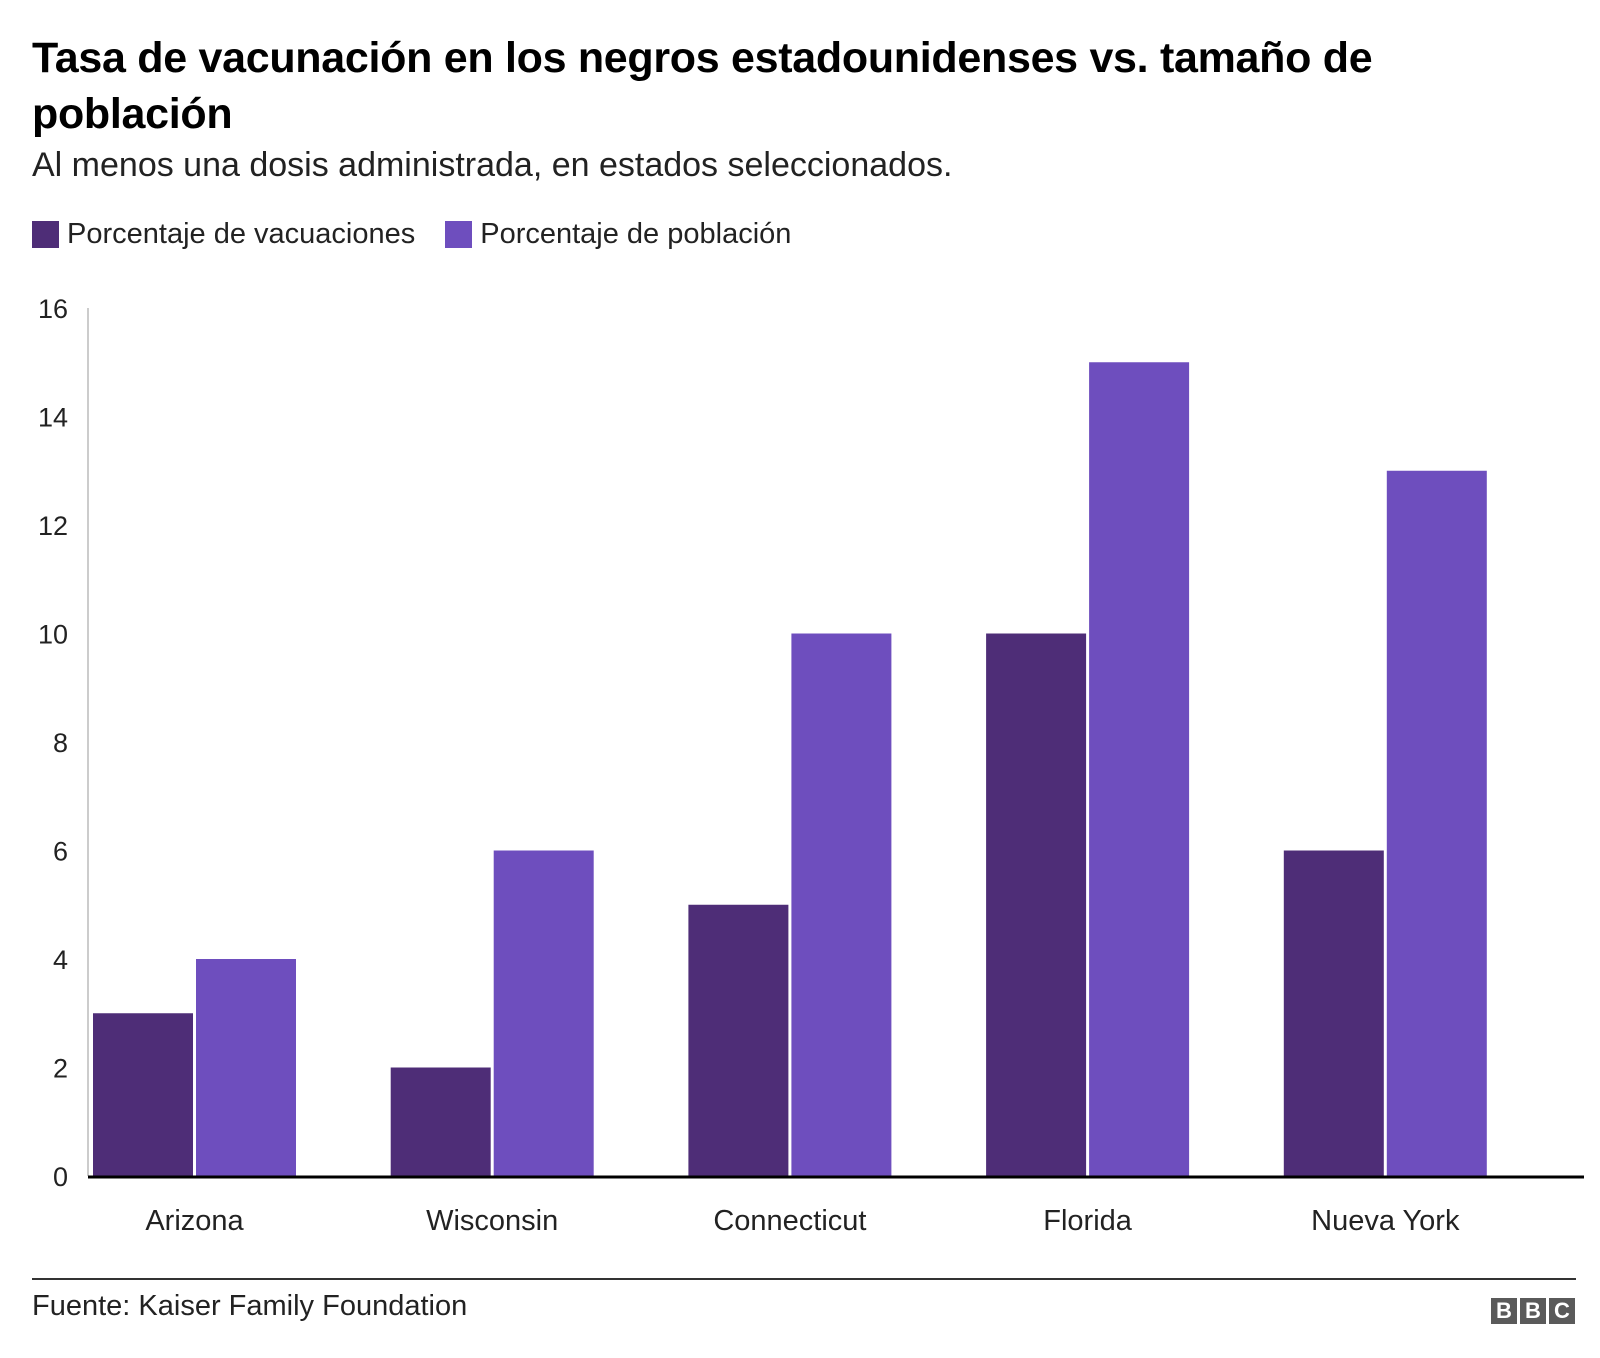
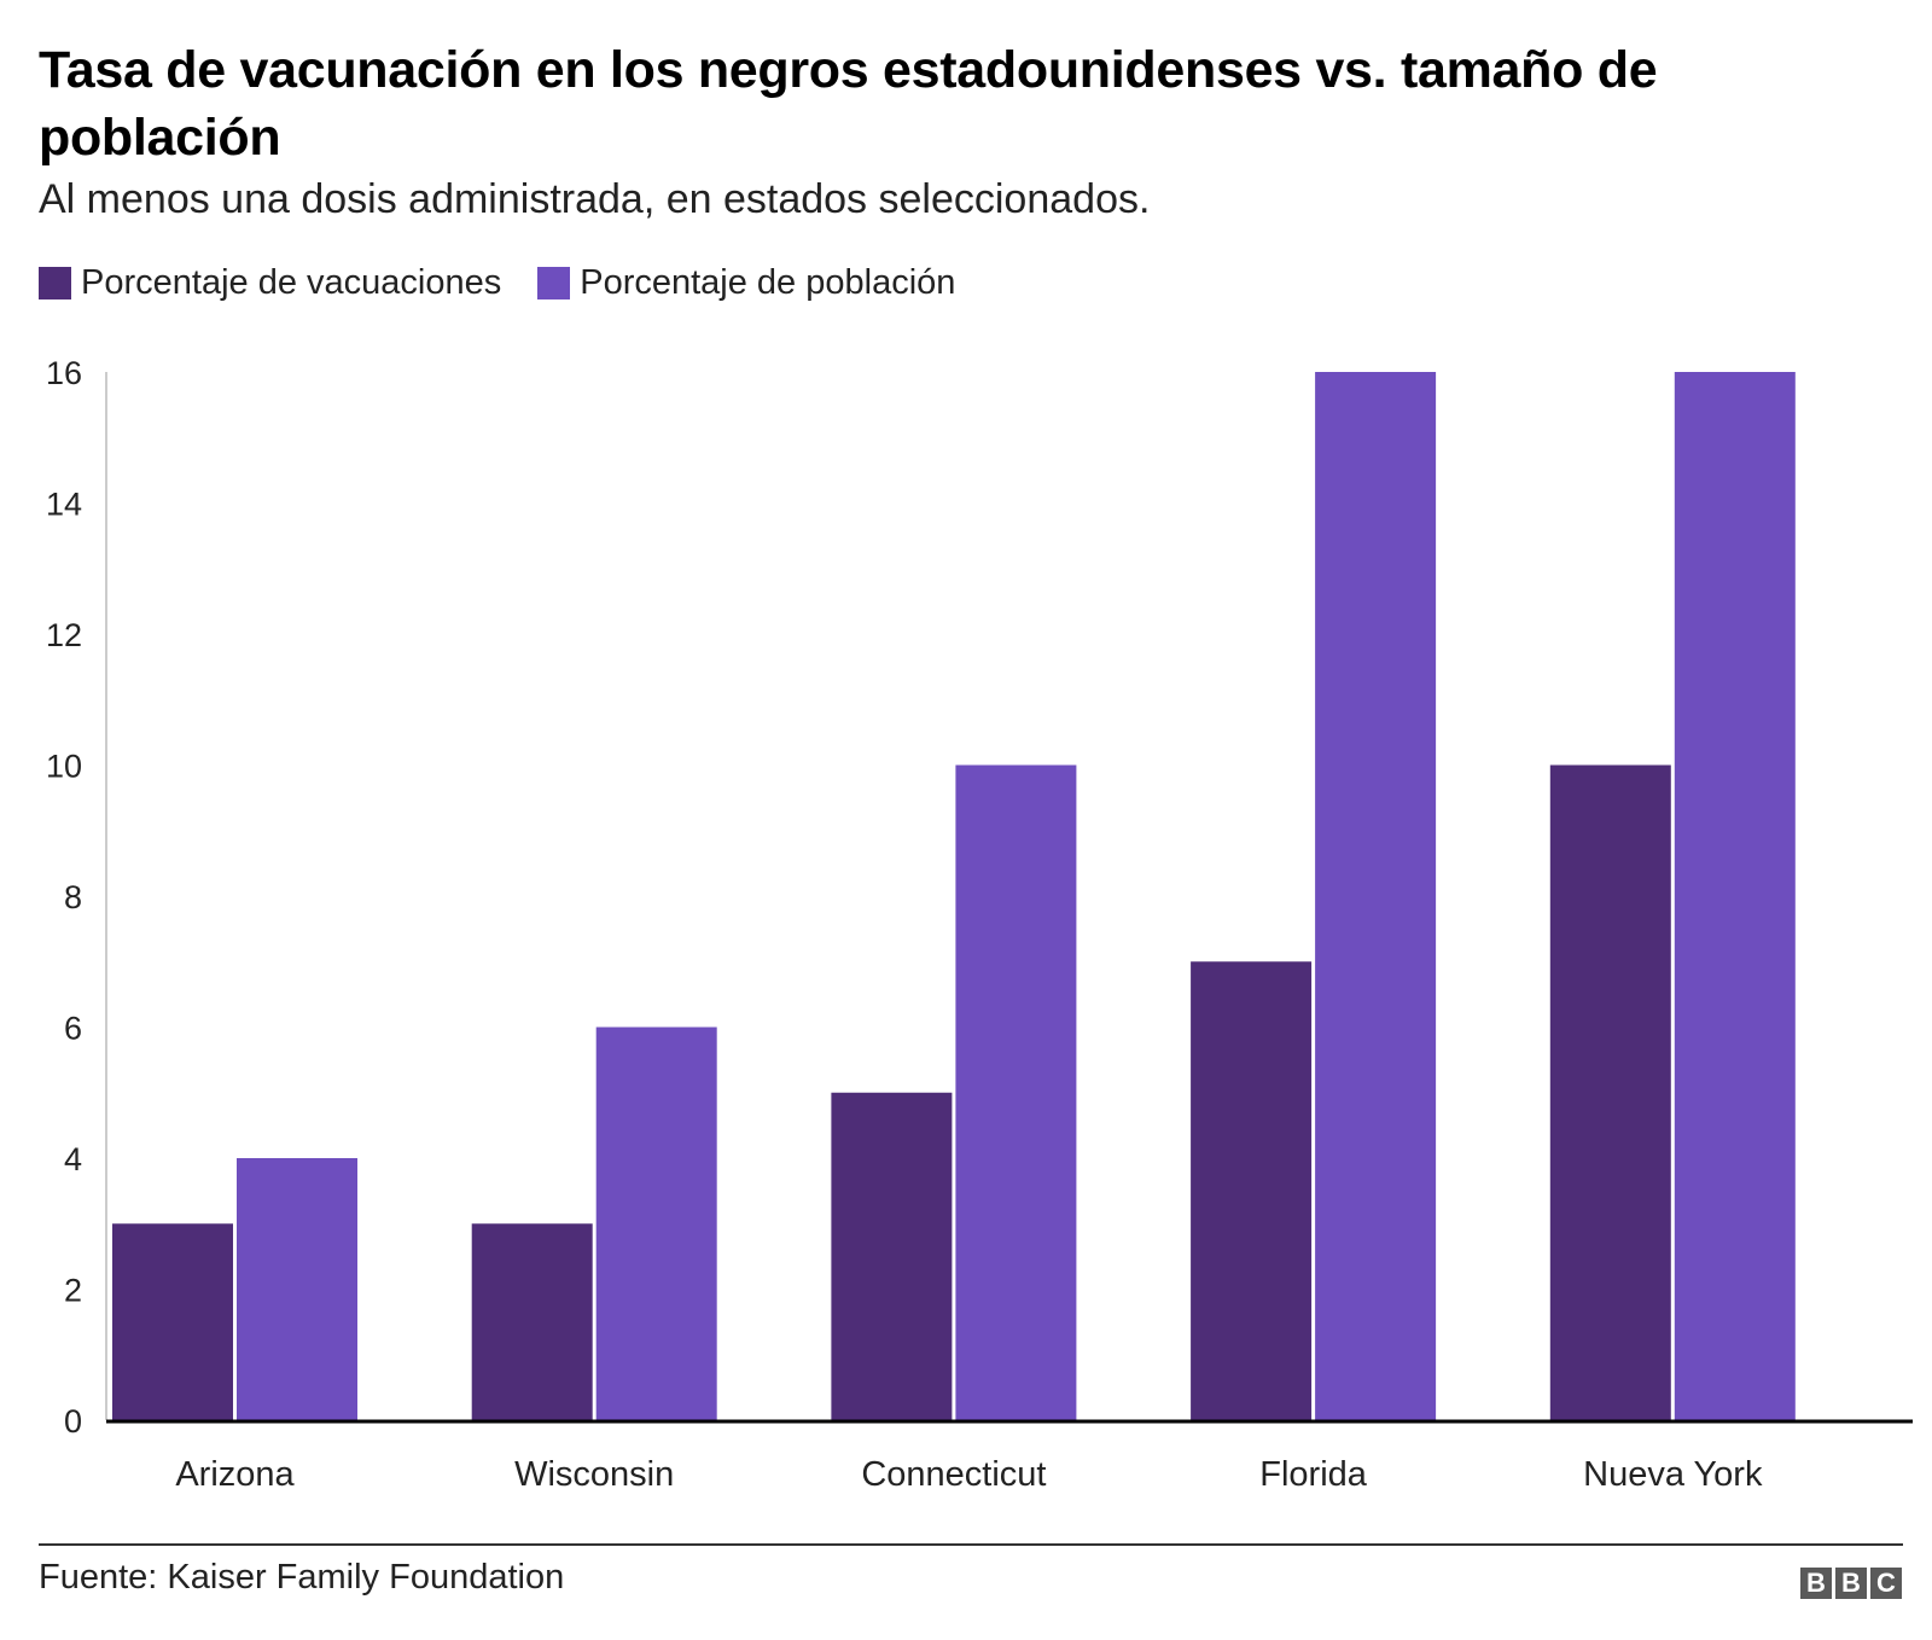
Porcentaje de vacuaciones/Wisconsin: 2 -> 3
Porcentaje de vacuaciones/Florida: 10 -> 7
Porcentaje de población/Florida: 15 -> 16
Porcentaje de vacuaciones/Nueva York: 6 -> 10
Porcentaje de población/Nueva York: 13 -> 16
